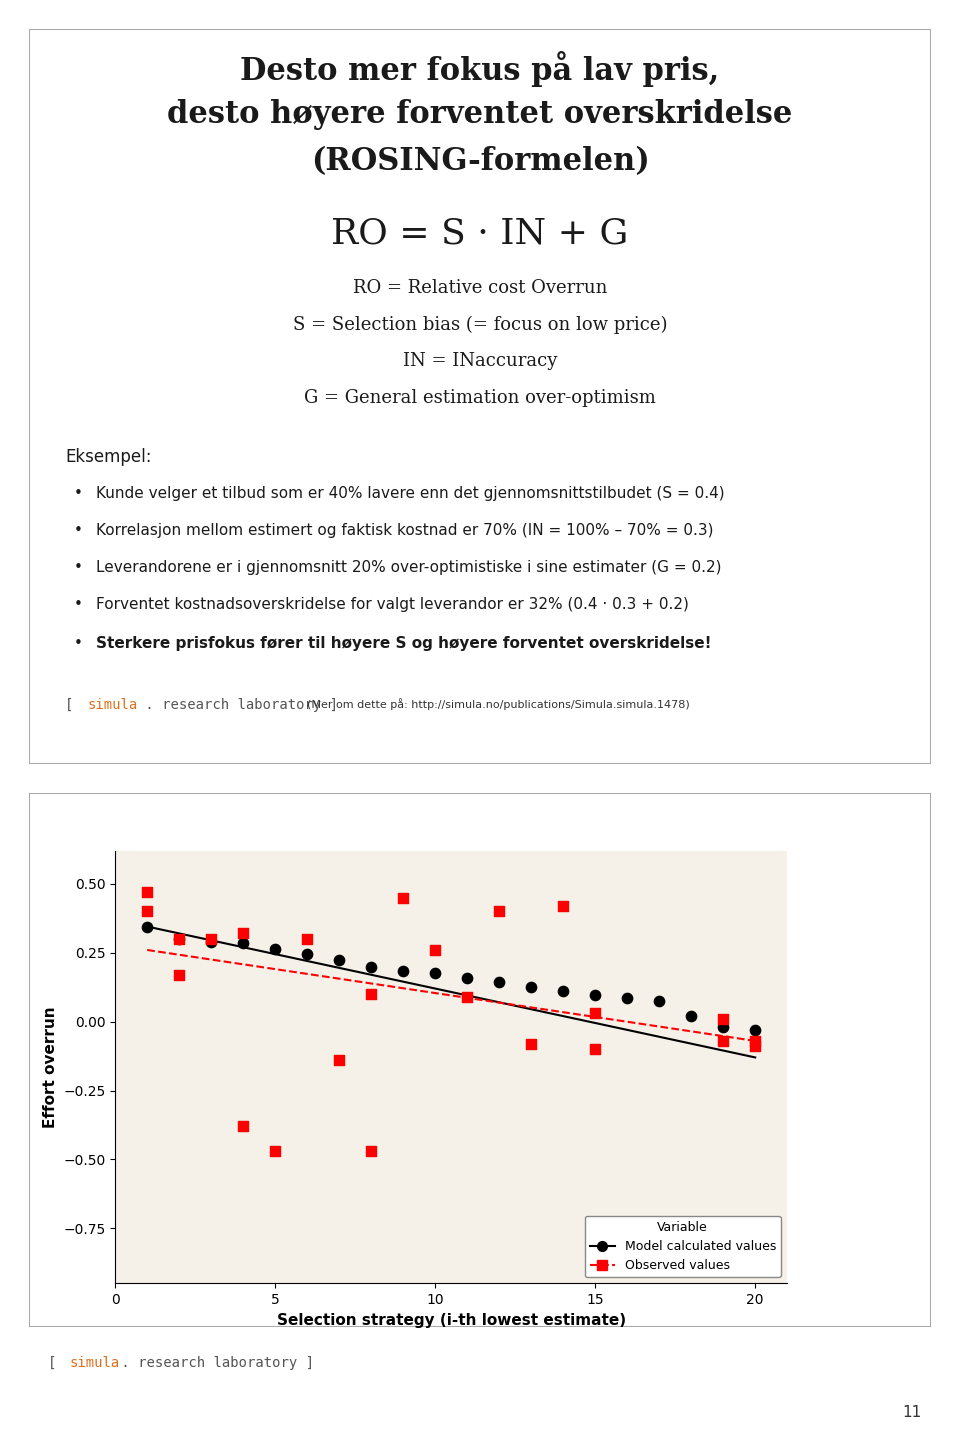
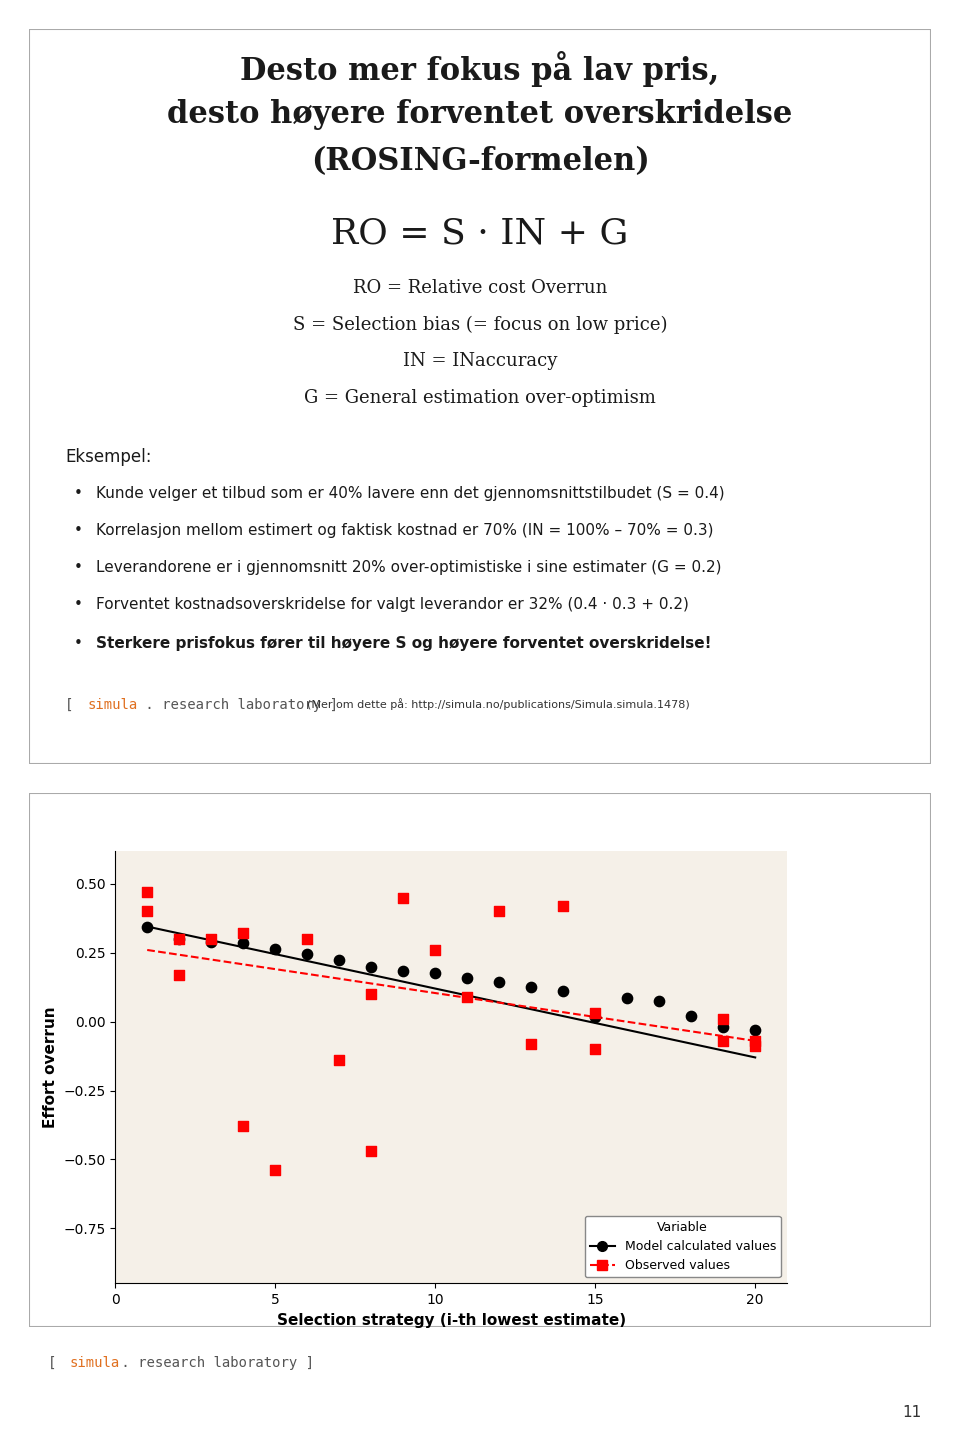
Observed values/5: -0.47 -> -0.54
Model calculated values/15: 0.095 -> 0.015
